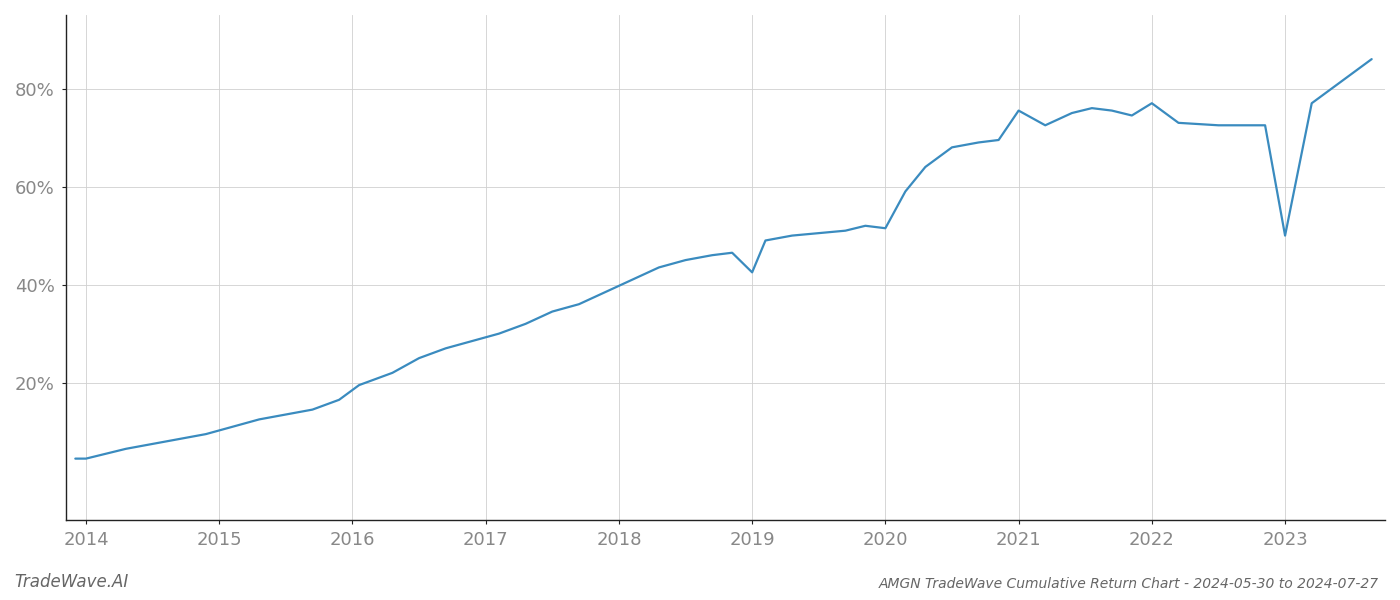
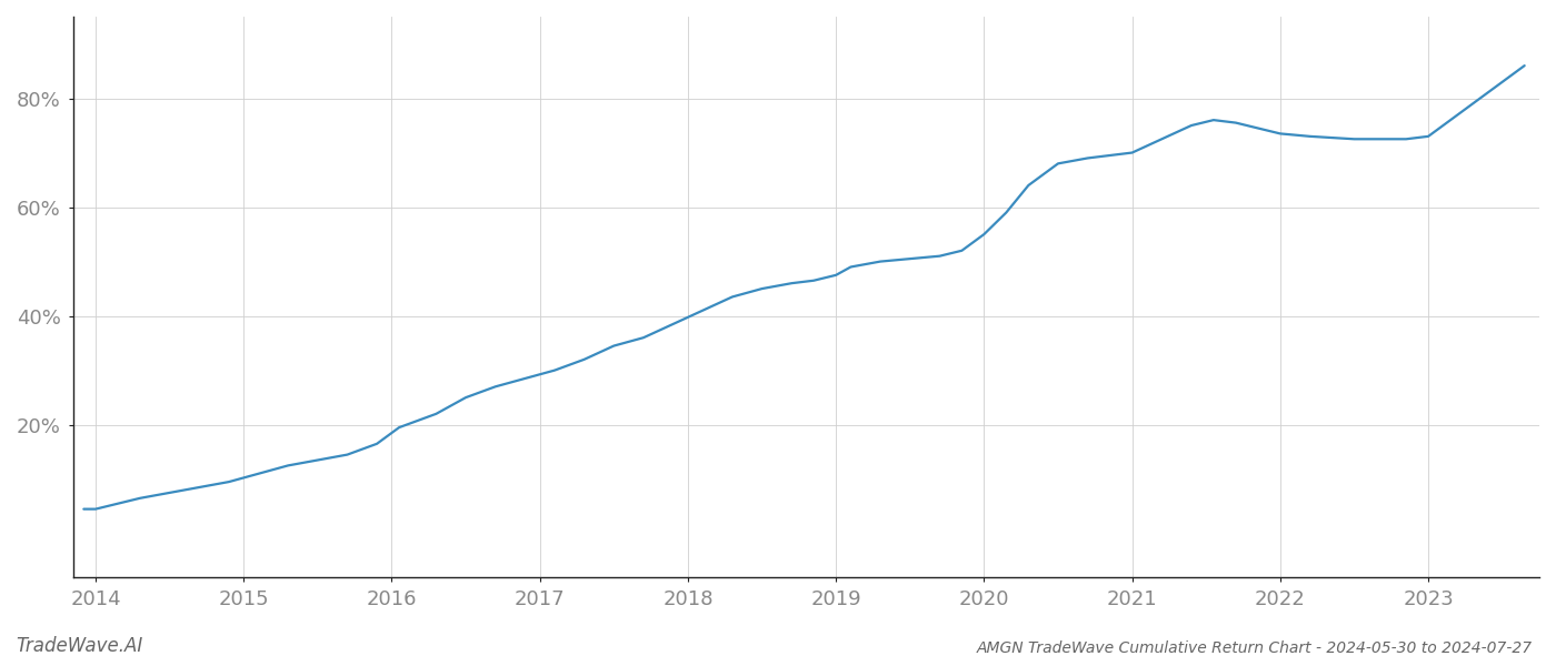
2019: 42.5% -> 47.5%
2020: 51.5% -> 55.0%
2021: 75.5% -> 70.0%
2022: 77.0% -> 73.5%
2023: 50.0% -> 73.0%
